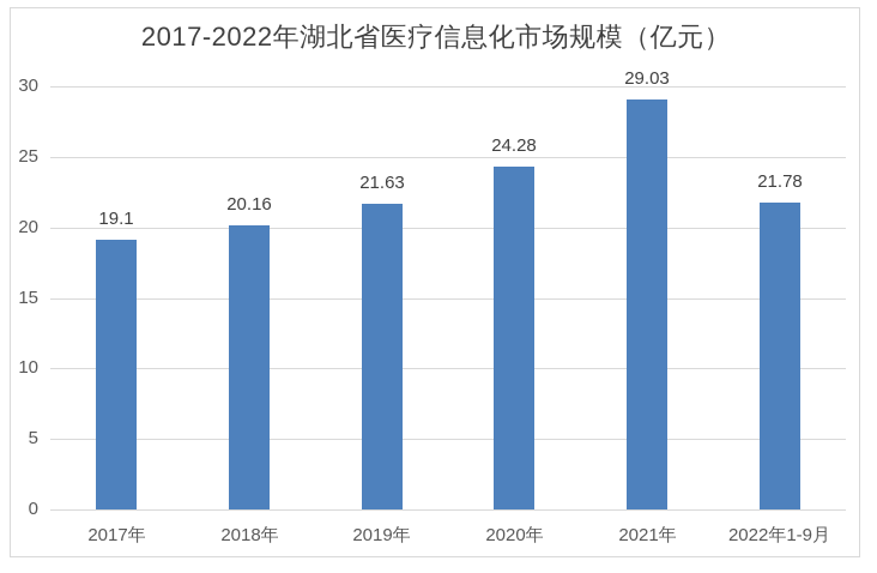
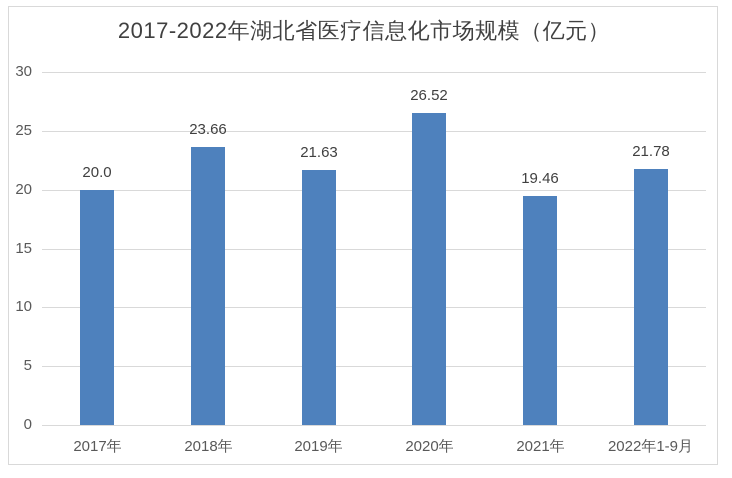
2017年: 19.1 -> 20.0
2018年: 20.16 -> 23.66
2020年: 24.28 -> 26.52
2021年: 29.03 -> 19.46
